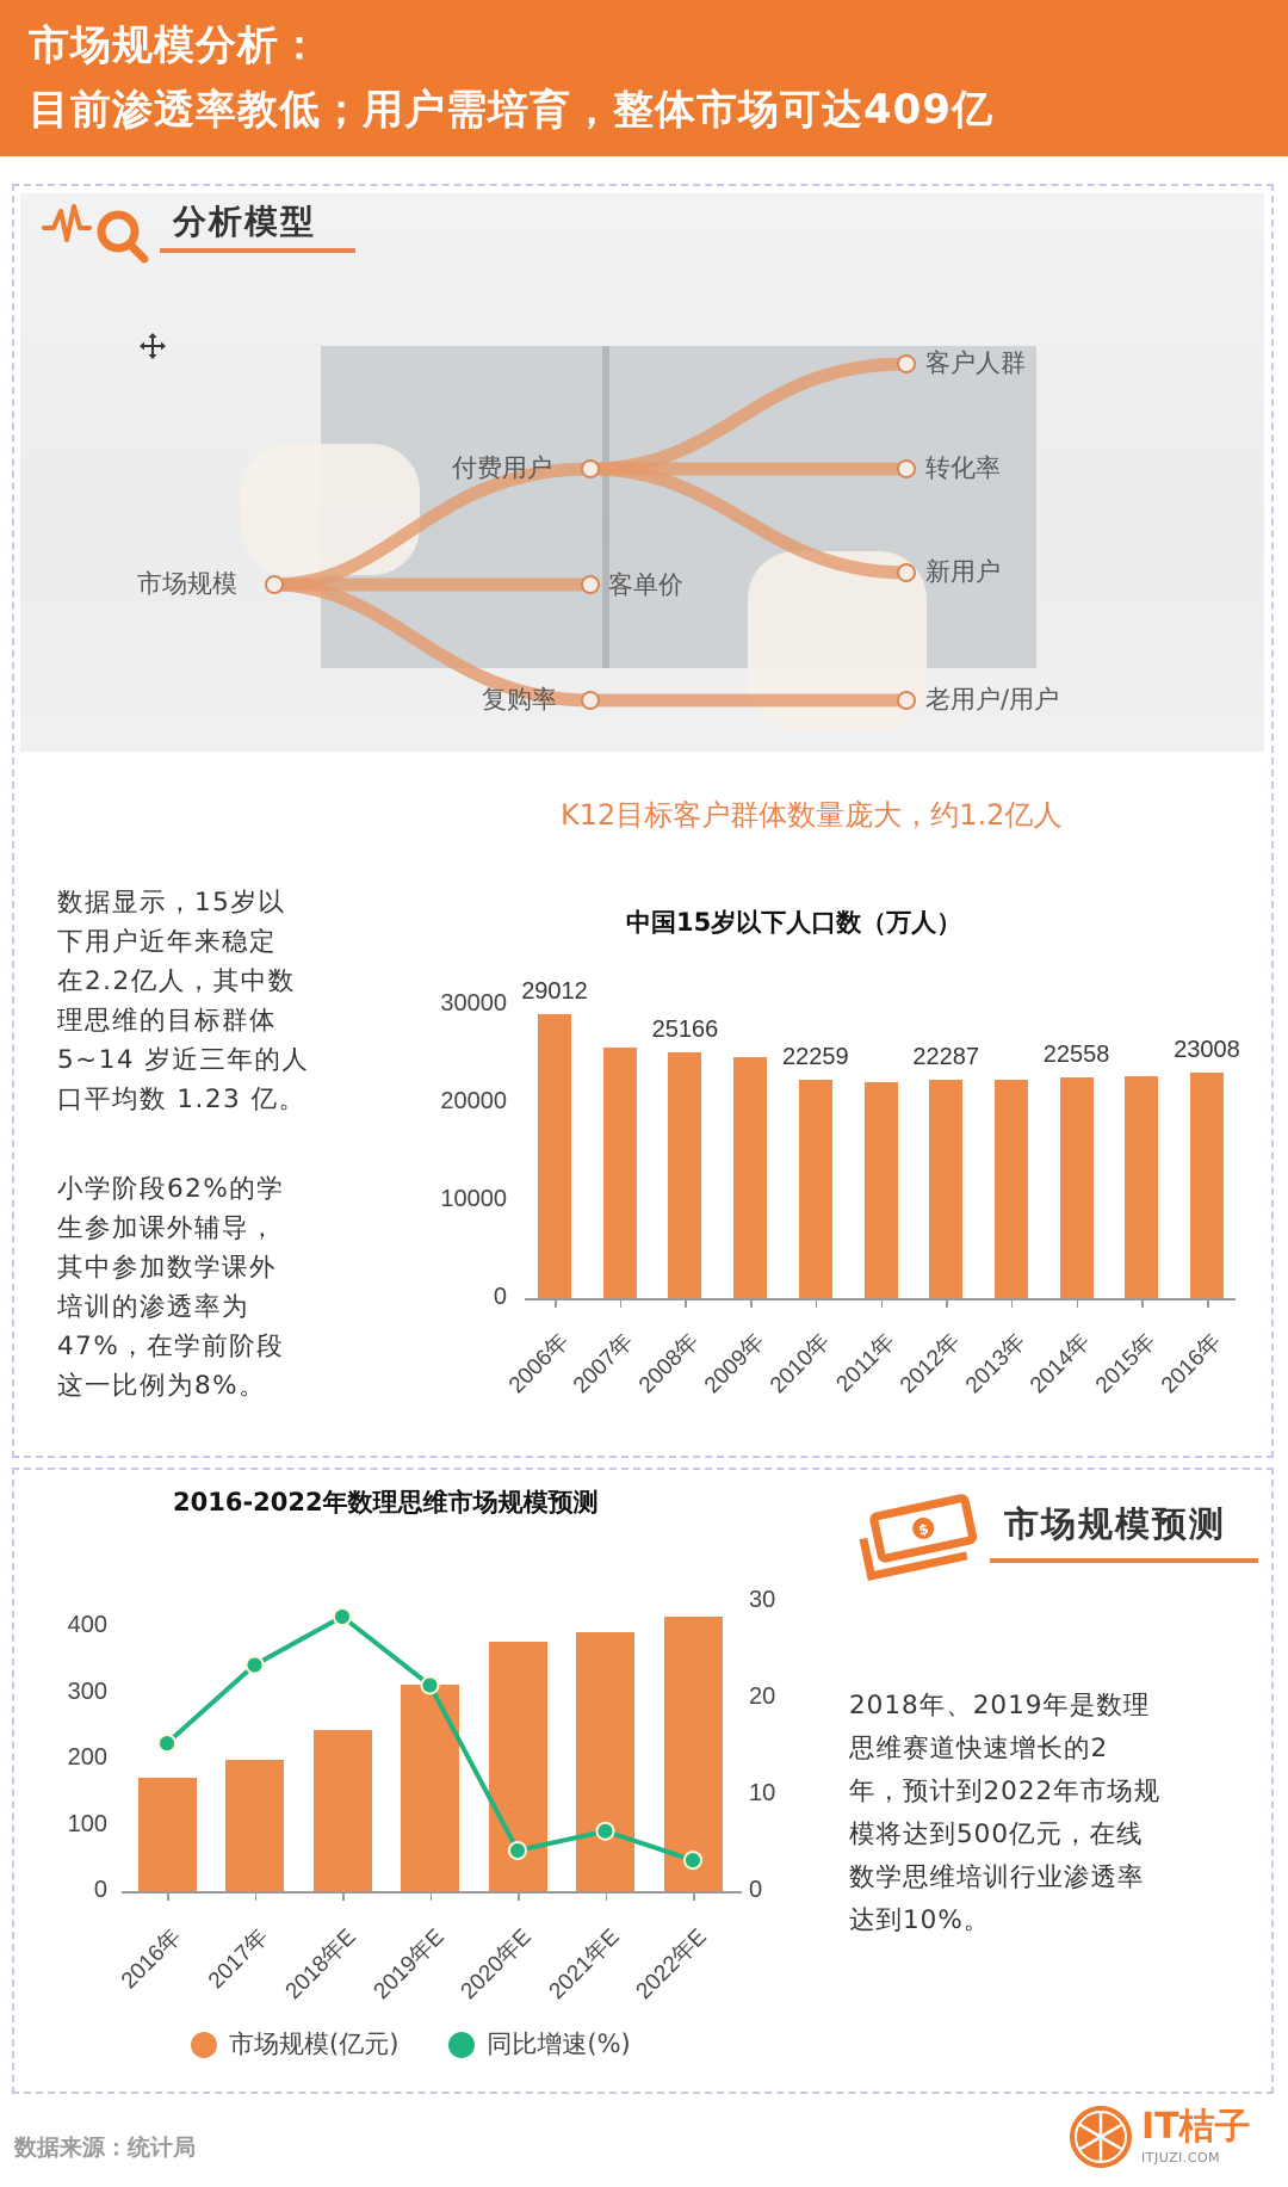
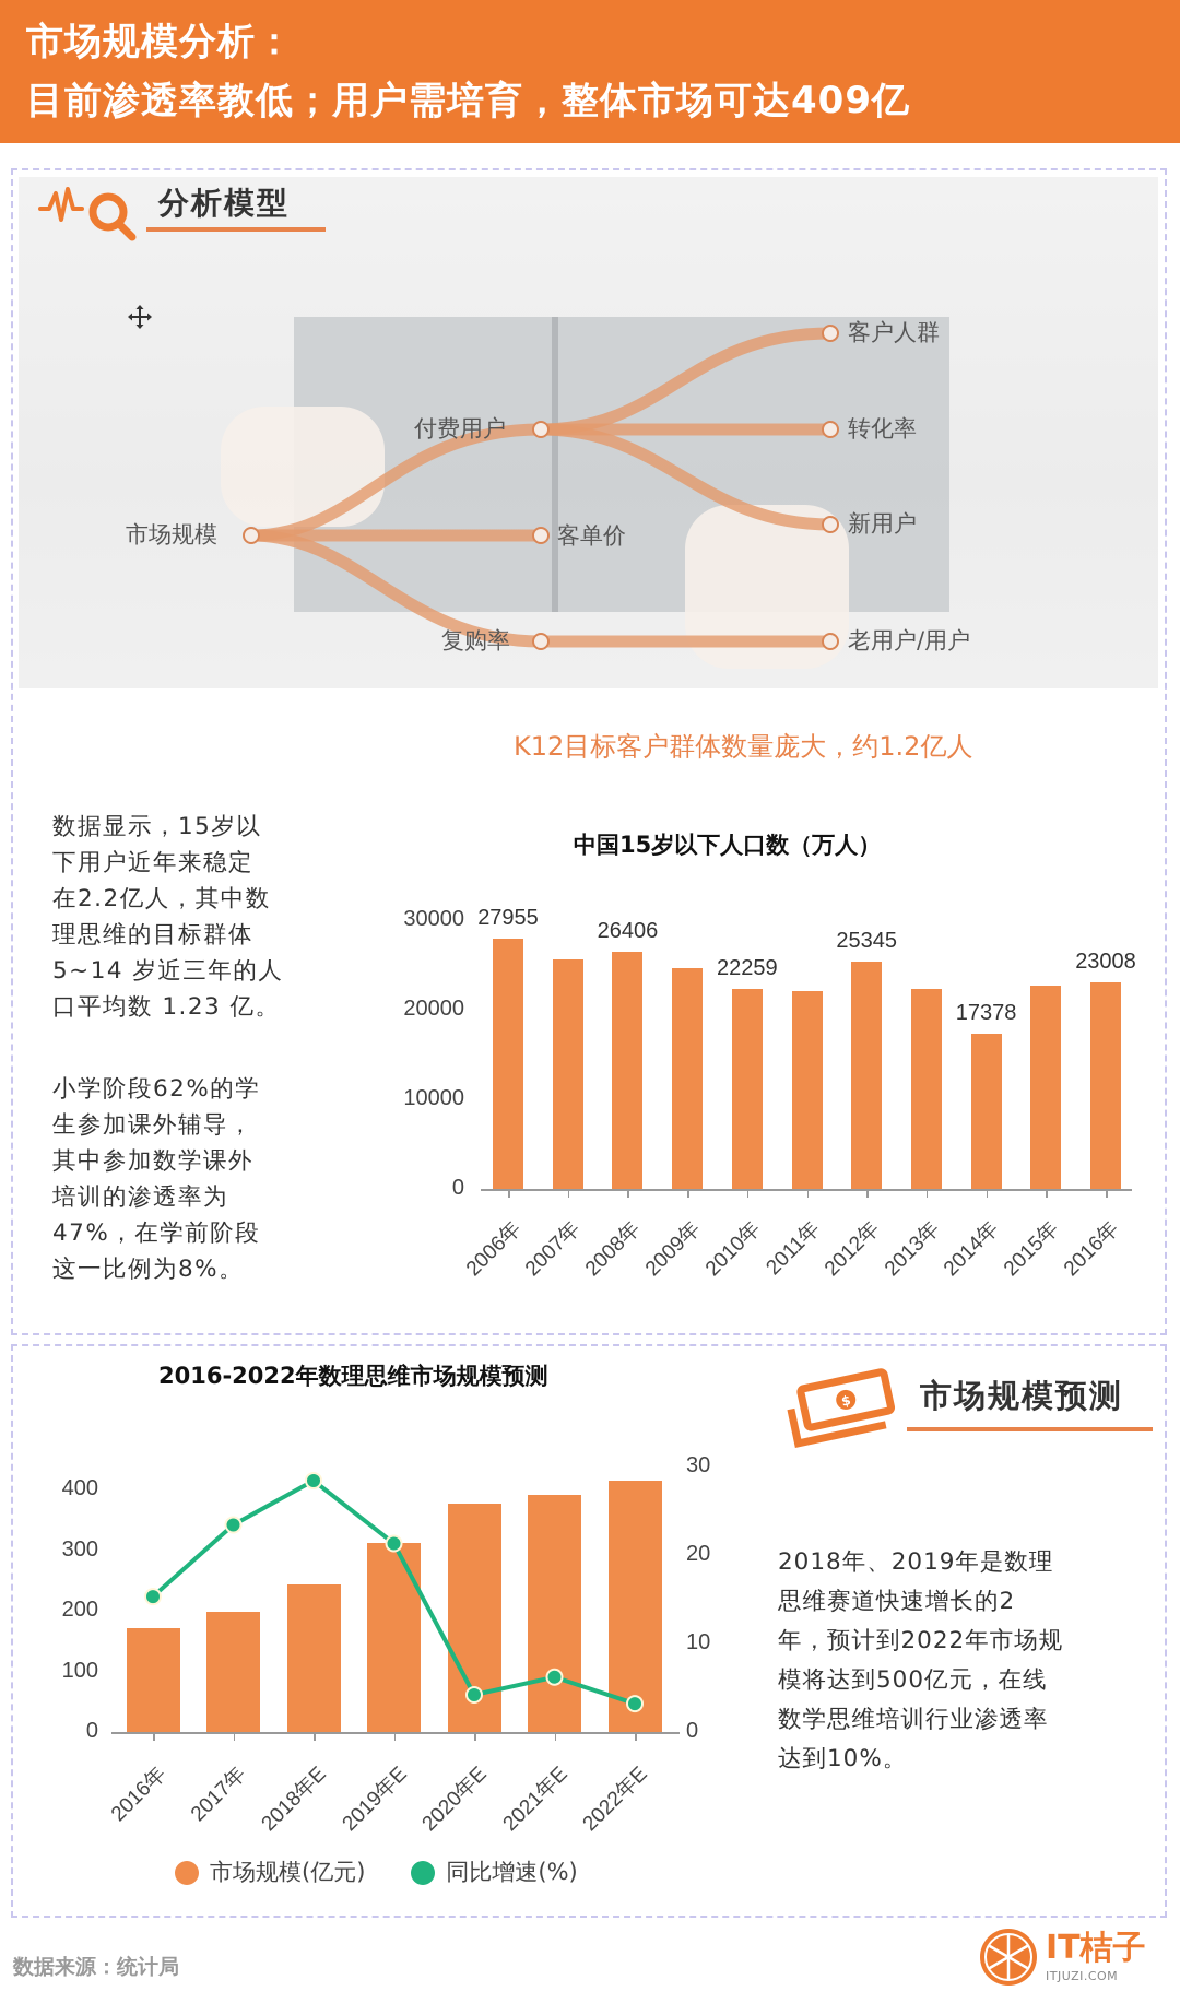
中国15岁以下人口数（万人）/2006年: 29012 -> 27955
中国15岁以下人口数（万人）/2008年: 25166 -> 26406
中国15岁以下人口数（万人）/2012年: 22287 -> 25345
中国15岁以下人口数（万人）/2014年: 22558 -> 17378
